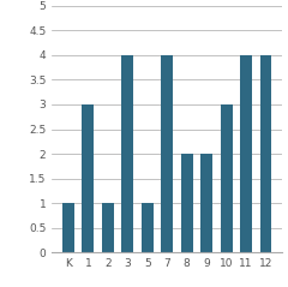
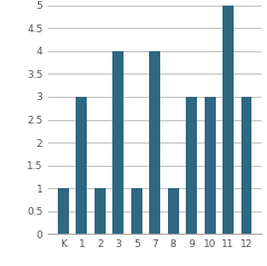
8: 2 -> 1
9: 2 -> 3
11: 4 -> 5
12: 4 -> 3
